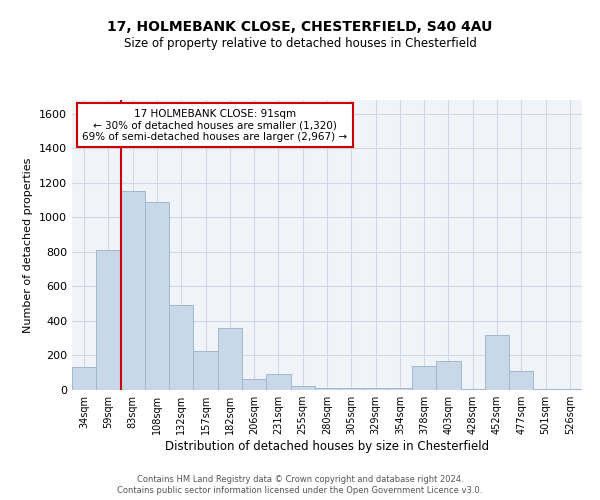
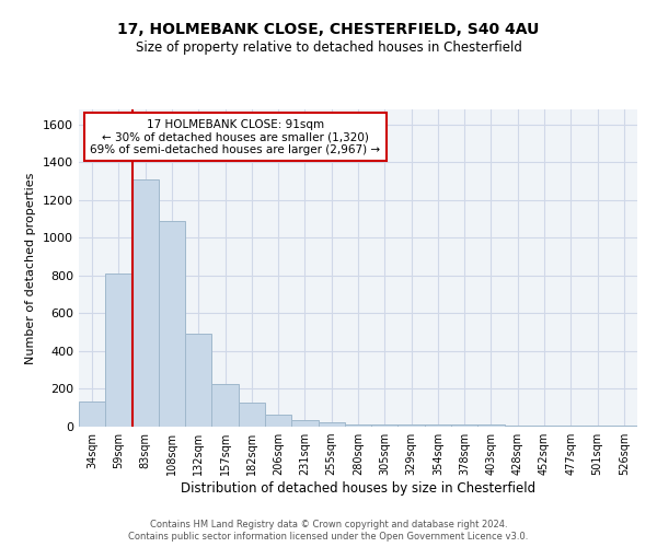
83sqm: 1150 -> 1310
182sqm: 360 -> 130
231sqm: 90 -> 40
378sqm: 140 -> 10
403sqm: 170 -> 10
452sqm: 320 -> 0
477sqm: 110 -> 0
